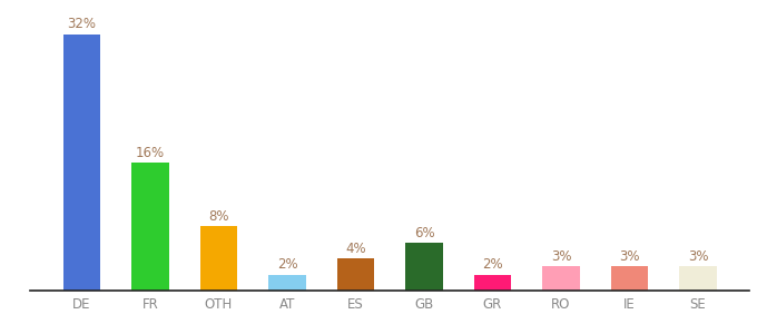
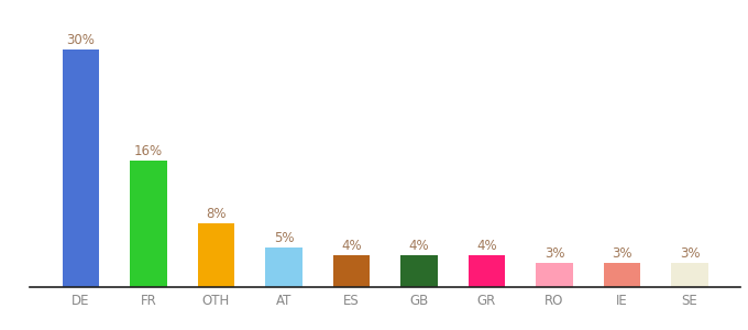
DE: 32% -> 30%
AT: 2% -> 5%
GB: 6% -> 4%
GR: 2% -> 4%
